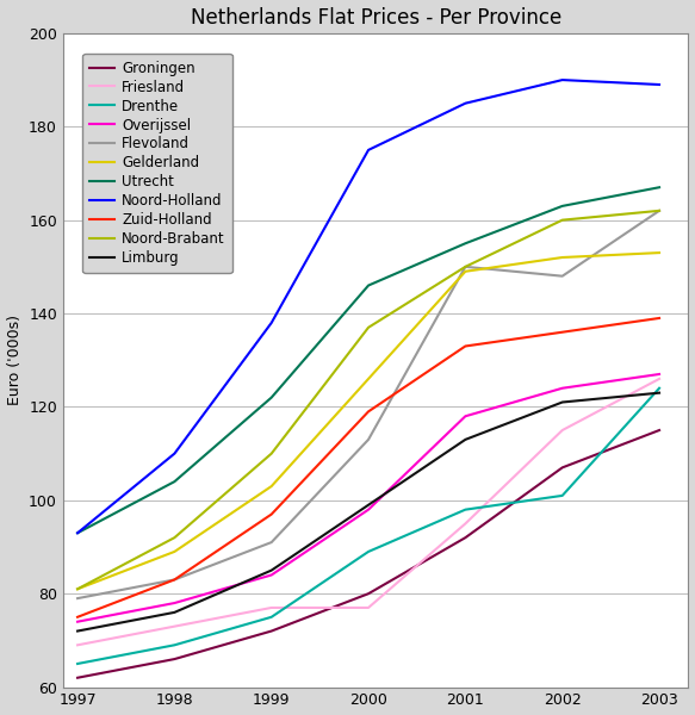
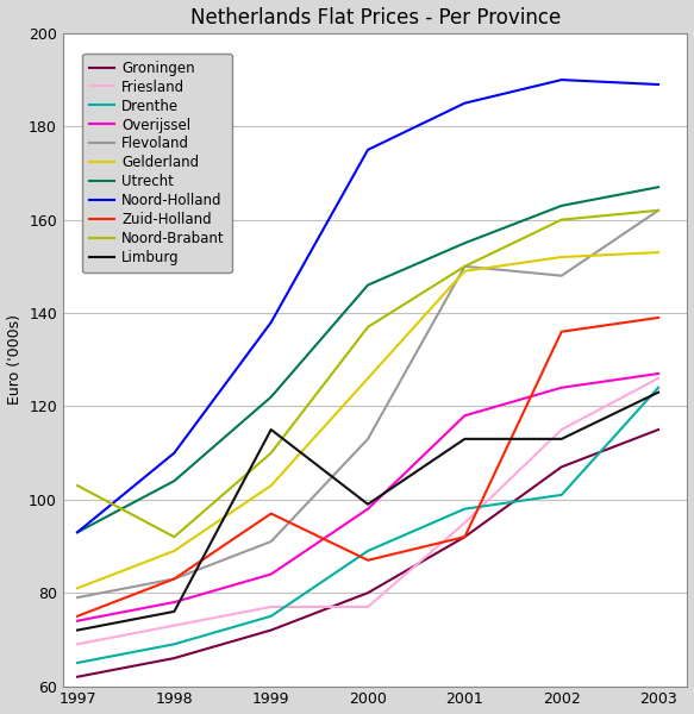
Noord-Brabant/1997: 81 -> 103
Limburg/1999: 85 -> 115
Zuid-Holland/2000: 119 -> 87
Zuid-Holland/2001: 133 -> 92
Limburg/2002: 121 -> 113
